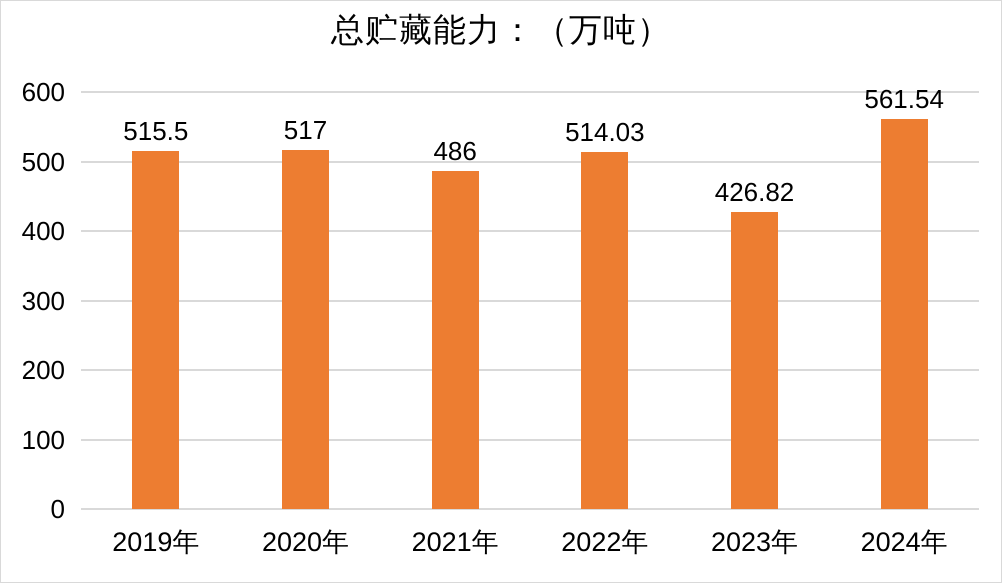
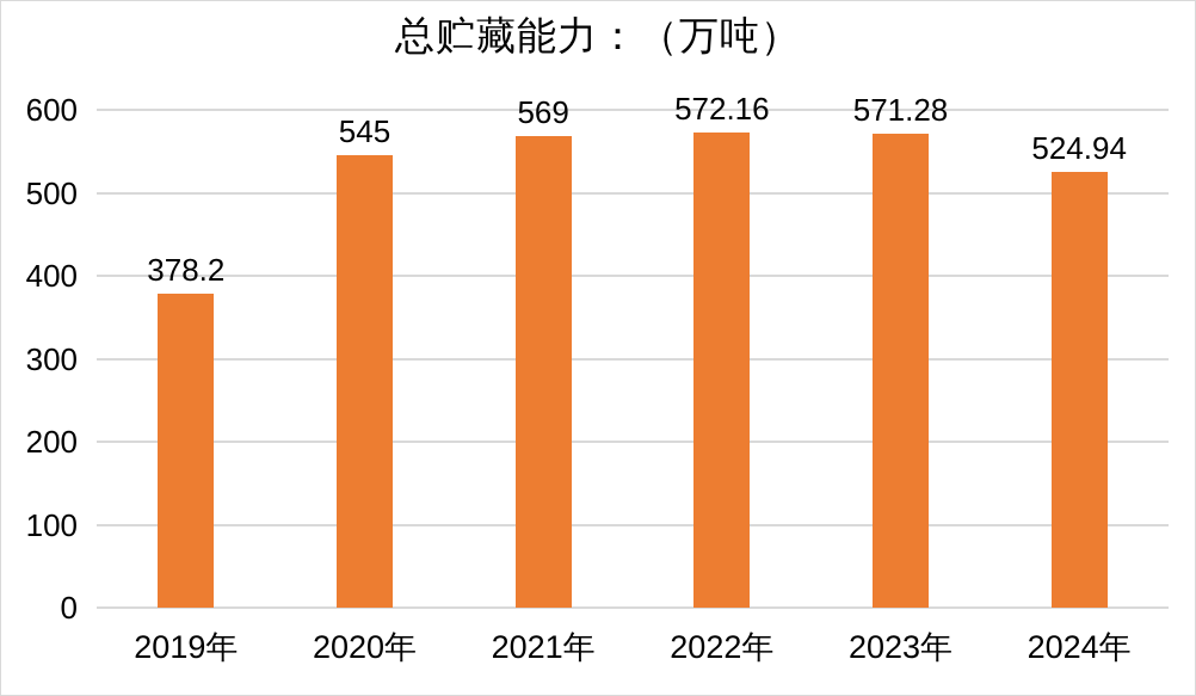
2019年: 515.5 -> 378.2
2020年: 517 -> 545
2021年: 486 -> 569
2022年: 514.03 -> 572.16
2023年: 426.82 -> 571.28
2024年: 561.54 -> 524.94
